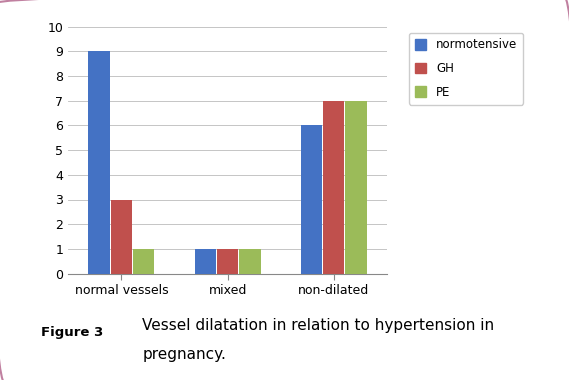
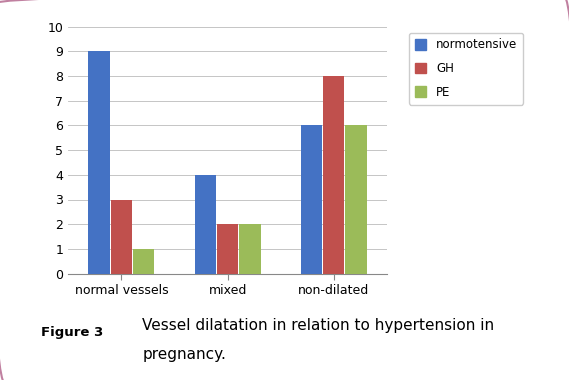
normotensive/mixed: 1 -> 4
GH/mixed: 1 -> 2
PE/mixed: 1 -> 2
GH/non-dilated: 7 -> 8
PE/non-dilated: 7 -> 6
